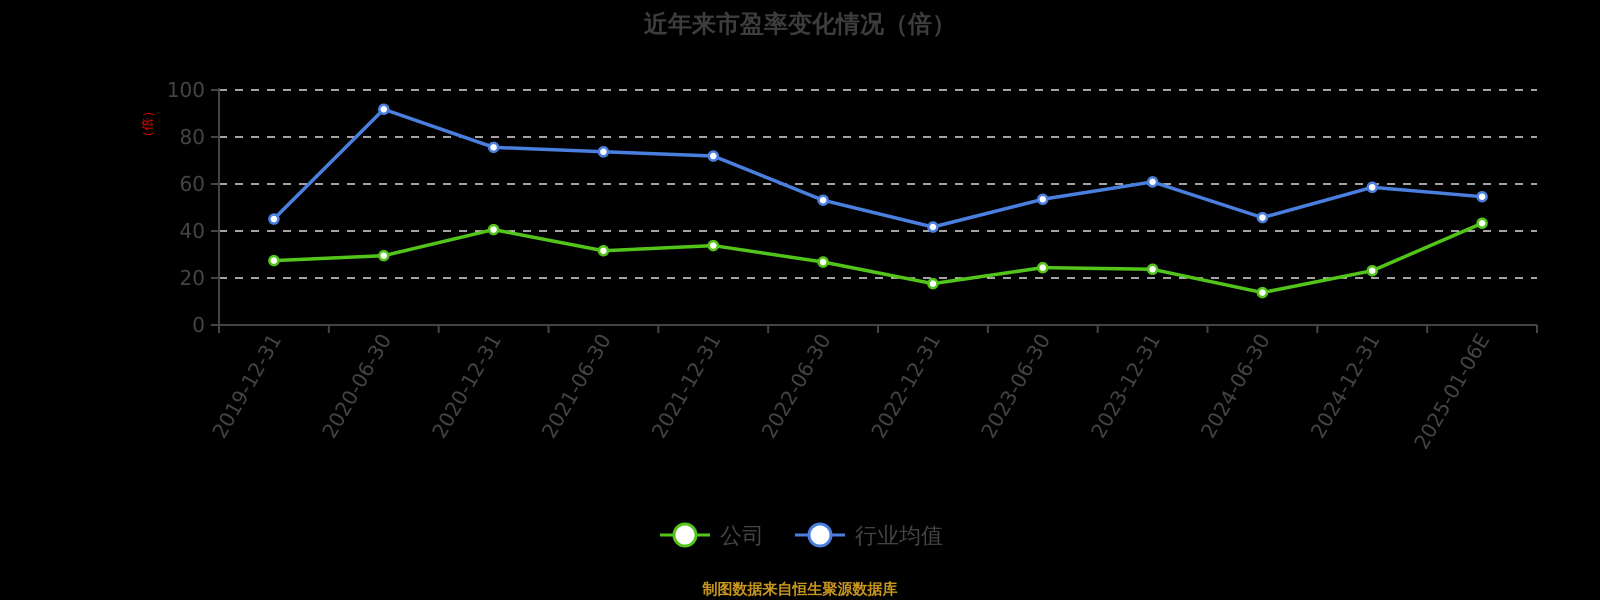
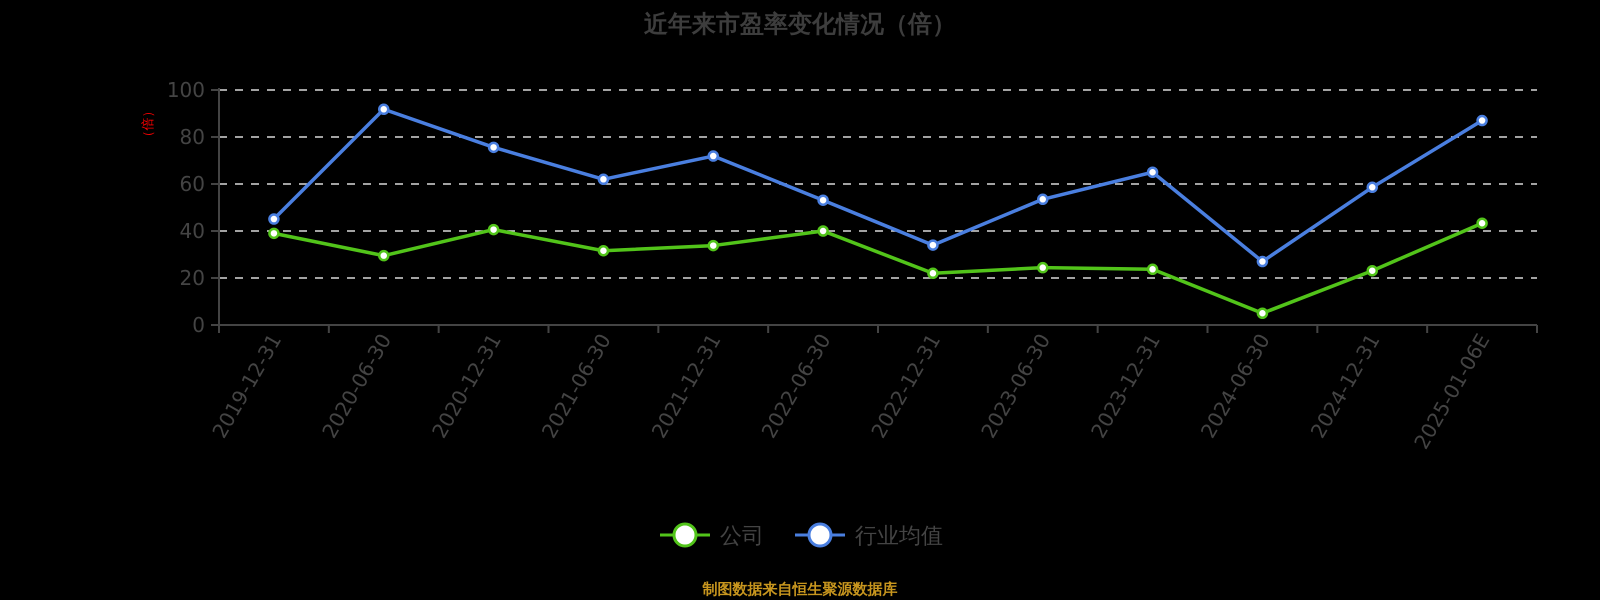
公司/2019-12-31: 27 -> 39
行业均值/2021-06-30: 74 -> 62
公司/2022-06-30: 27 -> 40
公司/2022-12-31: 18 -> 22
行业均值/2022-12-31: 42 -> 34
行业均值/2023-12-31: 61 -> 65
公司/2024-06-30: 14 -> 5
行业均值/2024-06-30: 46 -> 27
行业均值/2025-01-06E: 55 -> 87
